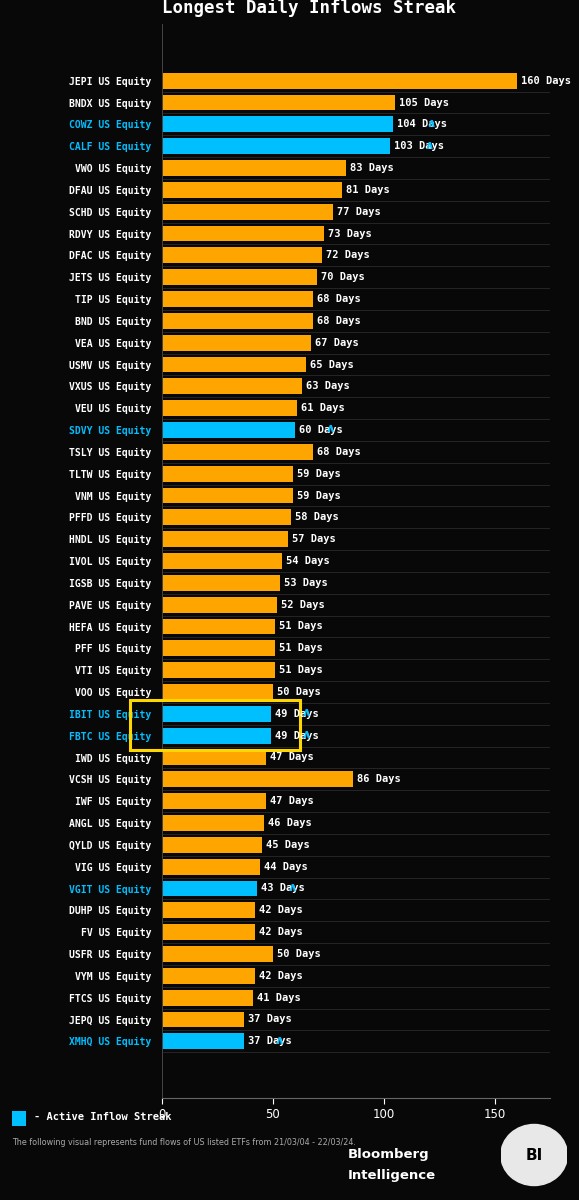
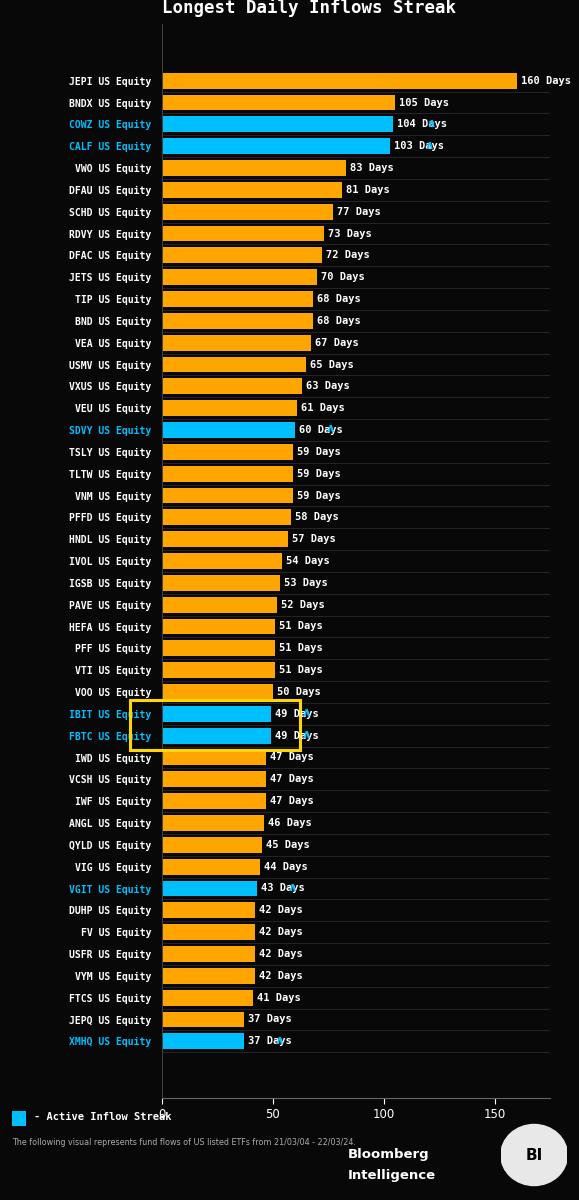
TSLY US Equity: 68 -> 59
VCSH US Equity: 86 -> 47
USFR US Equity: 50 -> 42
